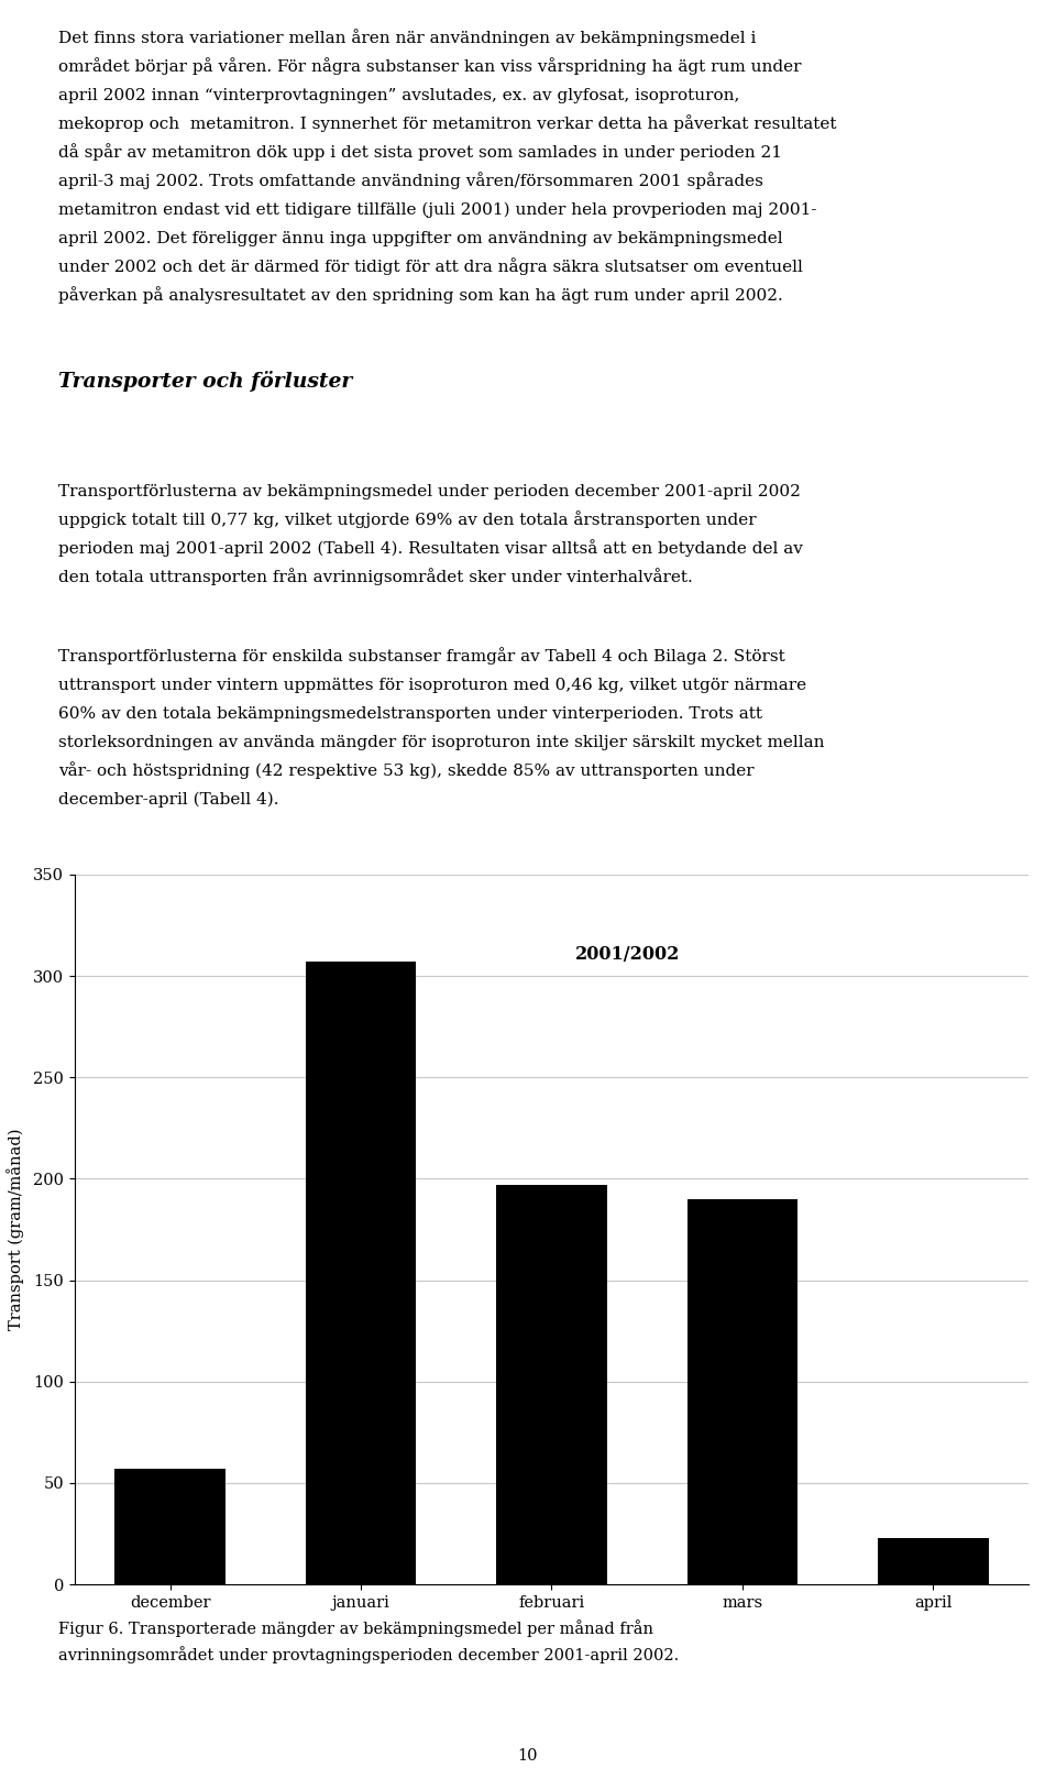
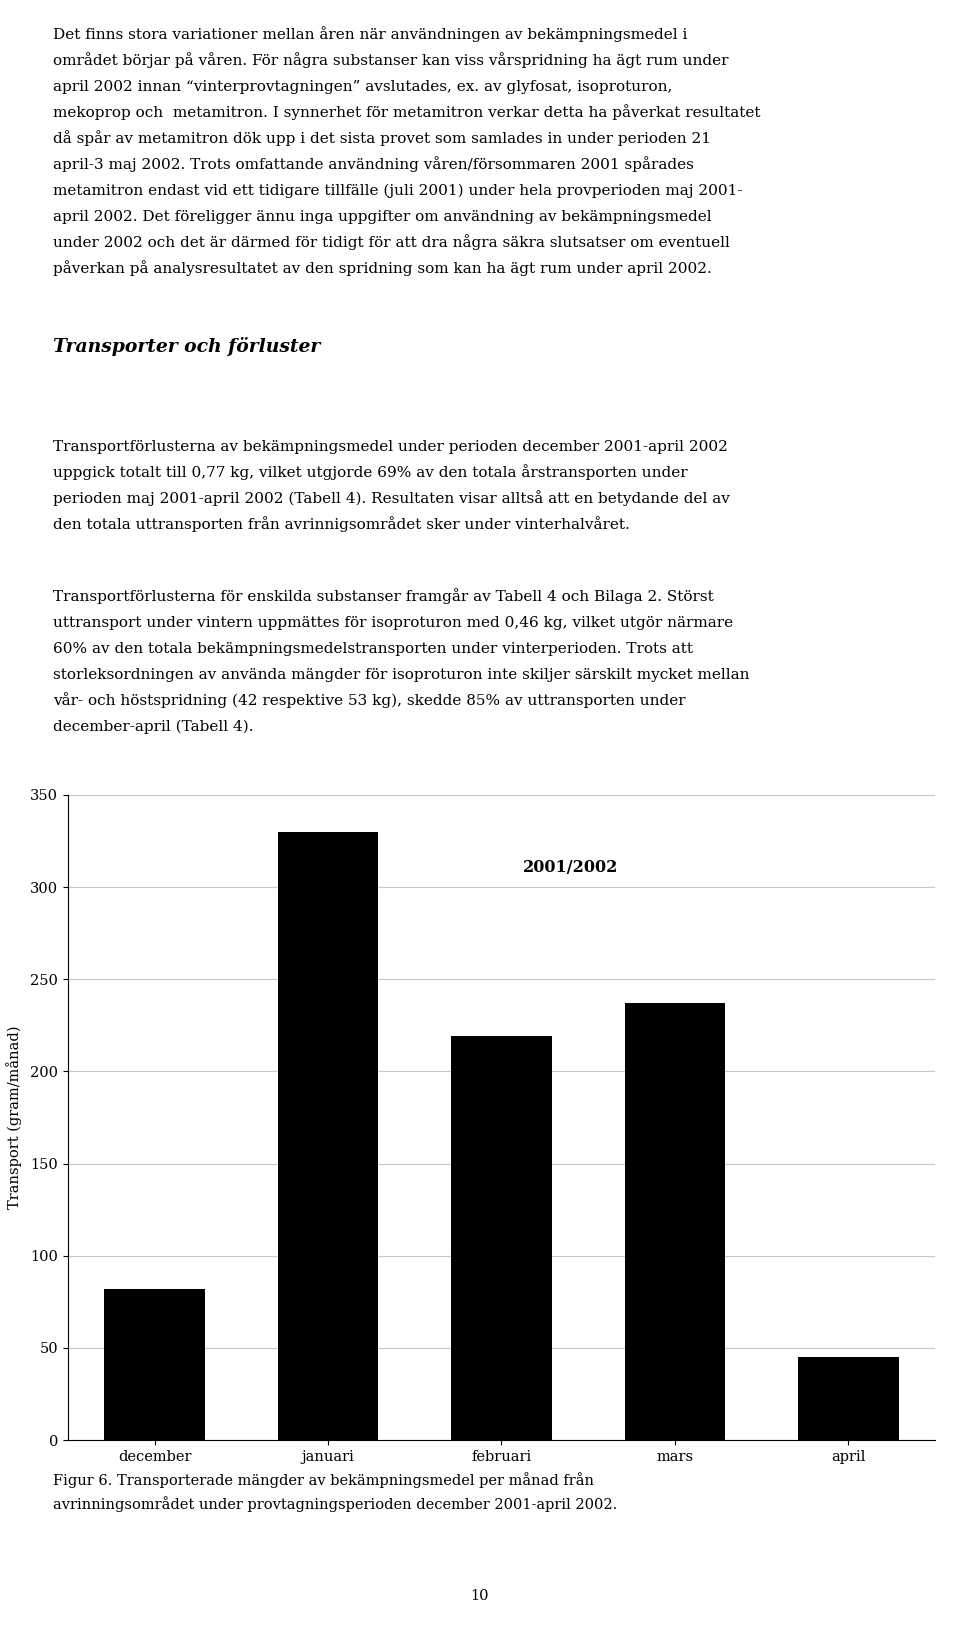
december: 57 -> 82
januari: 307 -> 330
februari: 197 -> 219
mars: 190 -> 237
april: 23 -> 45
